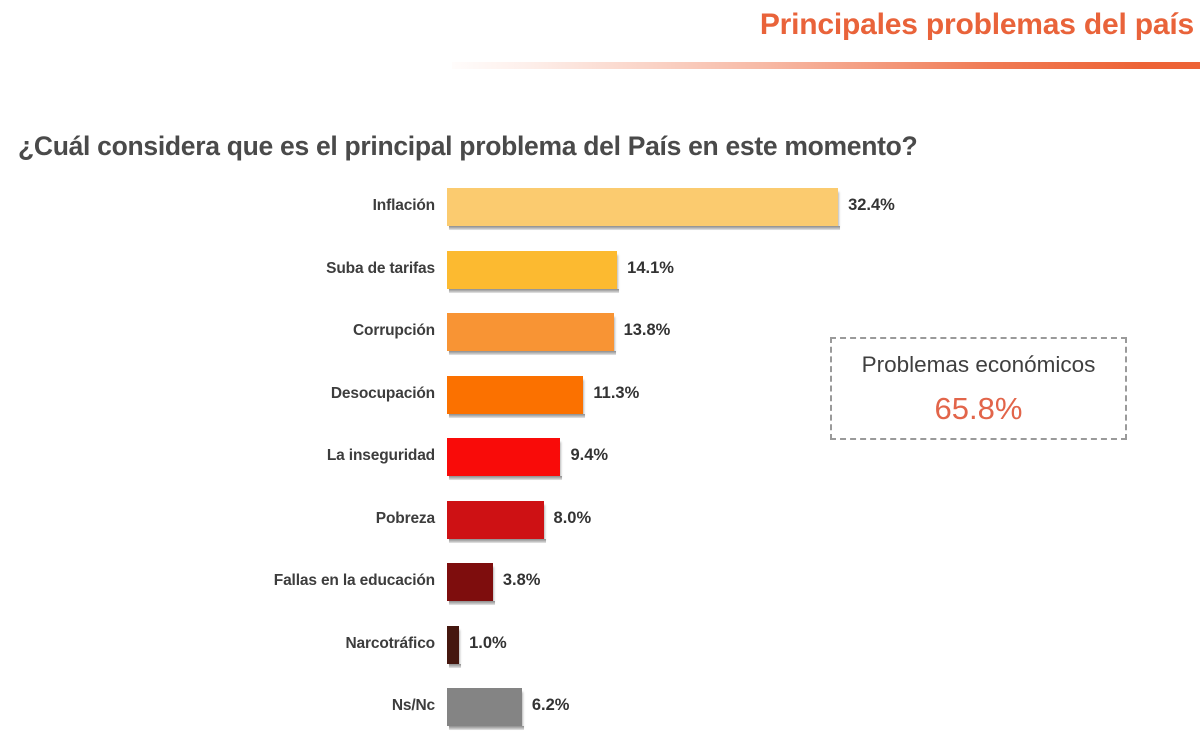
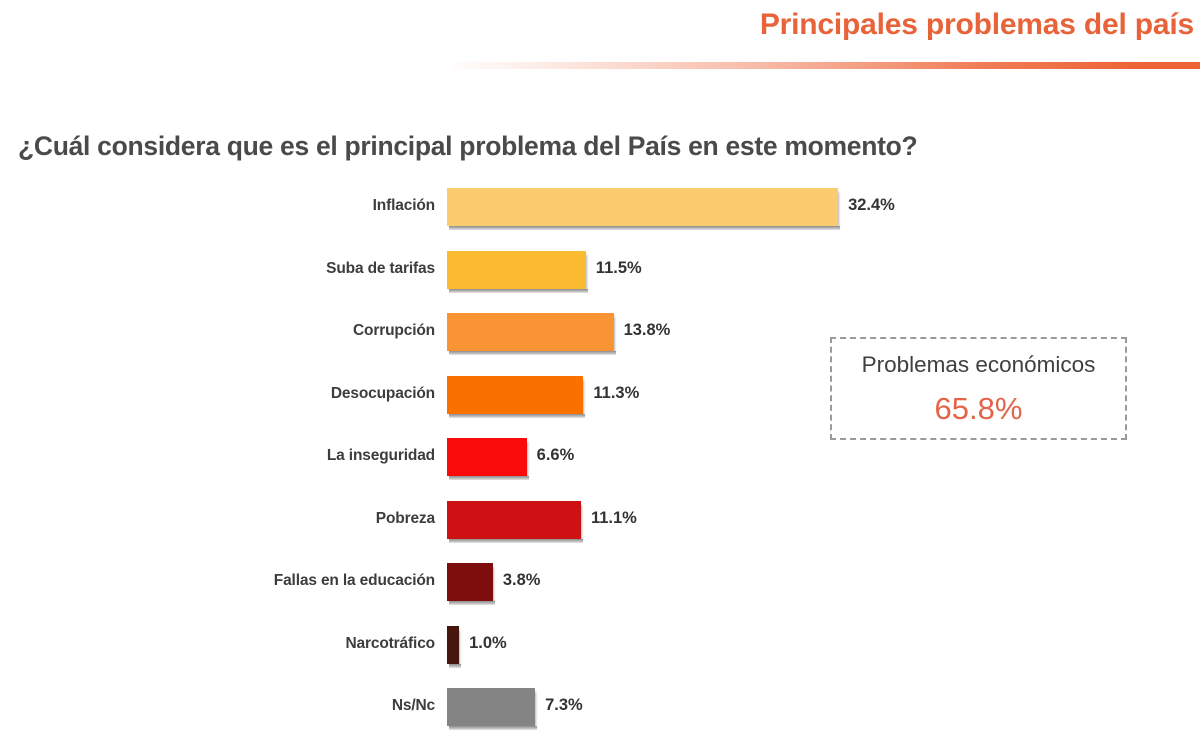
Suba de tarifas: 14.1% -> 11.5%
La inseguridad: 9.4% -> 6.6%
Pobreza: 8.0% -> 11.1%
Ns/Nc: 6.2% -> 7.3%
